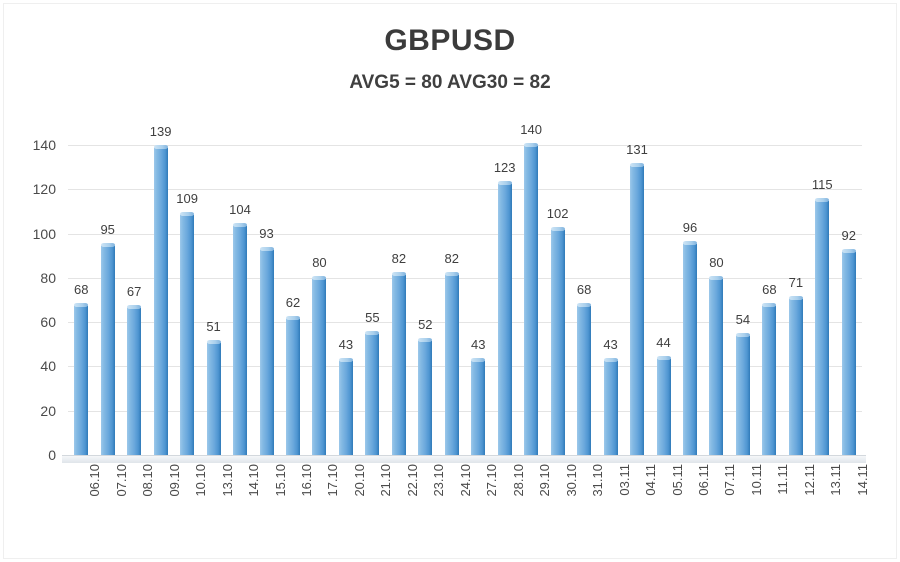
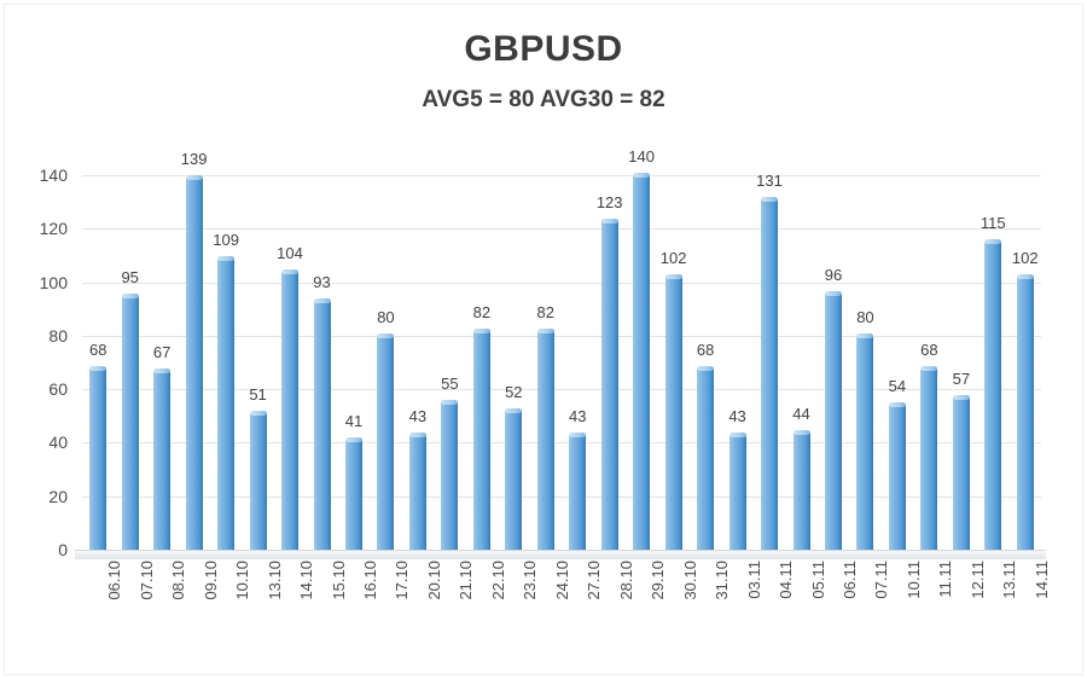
16.10: 62 -> 41
12.11: 71 -> 57
14.11: 92 -> 102
